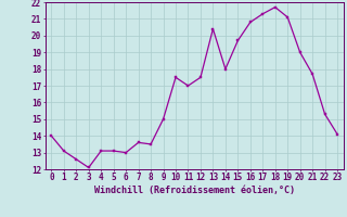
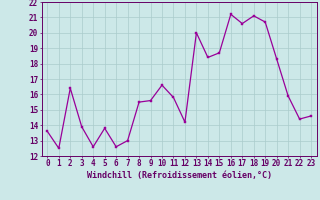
0: 14.0 -> 13.6
1: 13.1 -> 12.5
2: 12.6 -> 16.4
3: 12.1 -> 13.9
4: 13.1 -> 12.6
5: 13.1 -> 13.8
6: 13.0 -> 12.6
7: 13.6 -> 13.0
8: 13.5 -> 15.5
9: 15.0 -> 15.6
10: 17.5 -> 16.6
11: 17.0 -> 15.8
12: 17.5 -> 14.2
13: 20.4 -> 20.0
14: 18.0 -> 18.4
15: 19.7 -> 18.7
16: 20.8 -> 21.2
17: 21.3 -> 20.6
18: 21.7 -> 21.1
19: 21.1 -> 20.7
20: 19.0 -> 18.3
21: 17.7 -> 15.9
22: 15.3 -> 14.4
23: 14.1 -> 14.6
